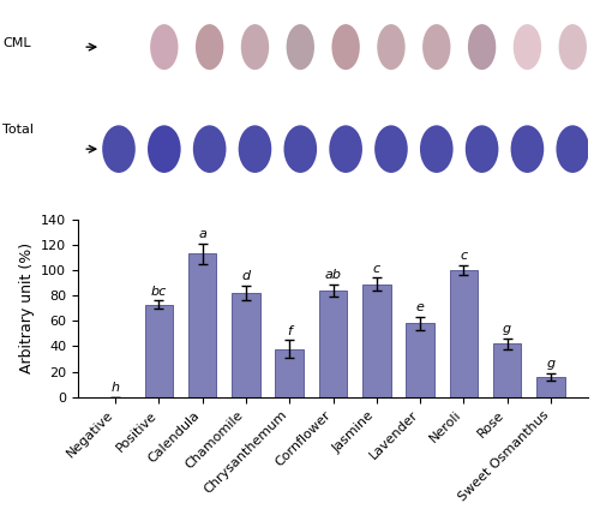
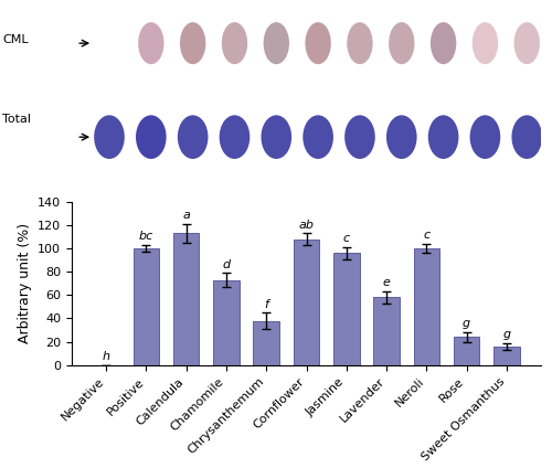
Positive: 73 -> 100
Chamomile: 82 -> 73
Cornflower: 84 -> 108
Jasmine: 89 -> 96
Rose: 42 -> 24
